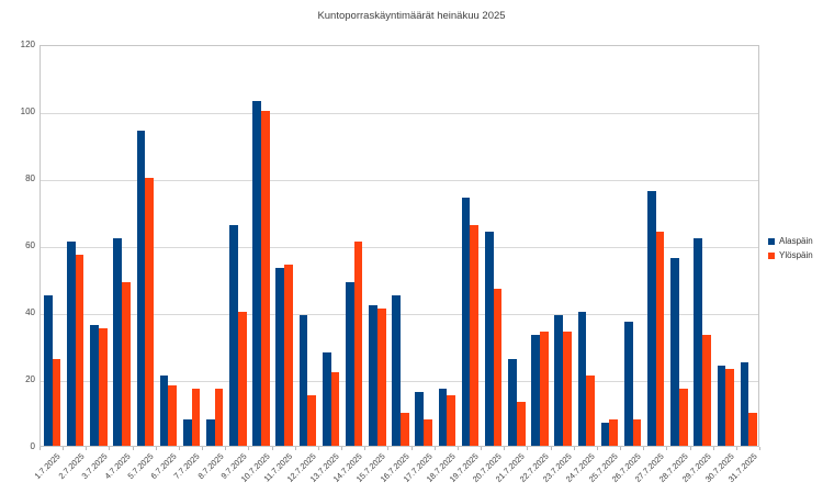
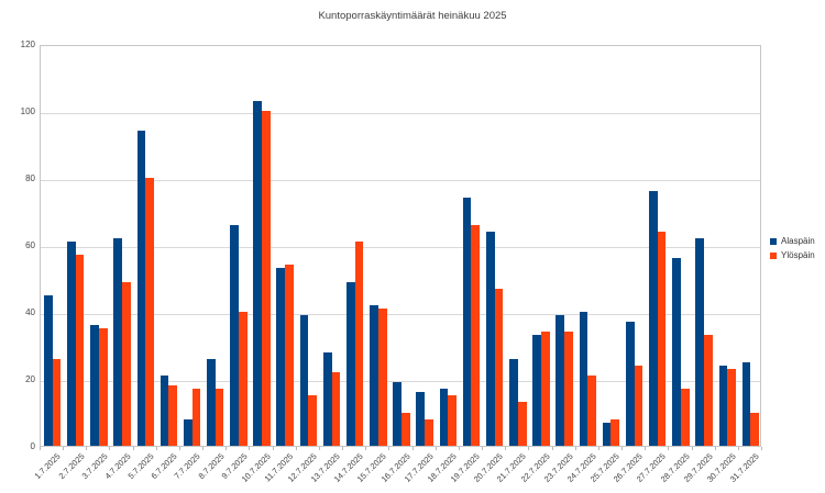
Alaspäin/8.7.2025: 8 -> 26
Alaspäin/16.7.2025: 45 -> 19
Ylöspäin/26.7.2025: 8 -> 24
